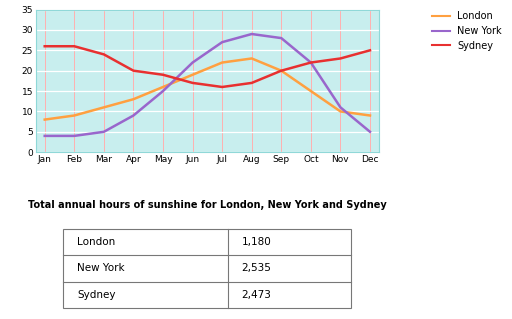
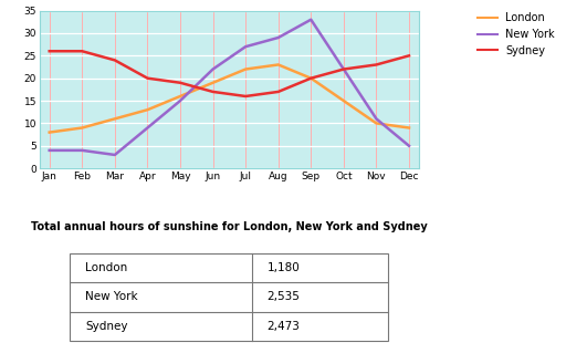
New York/Mar: 5 -> 3
New York/Sep: 28 -> 33
